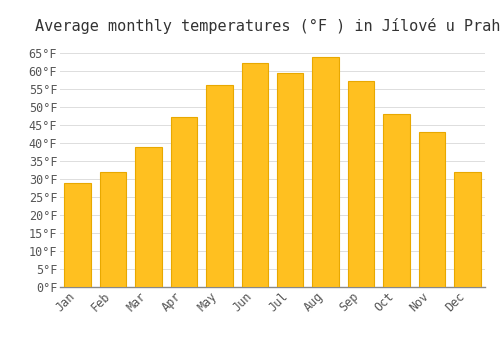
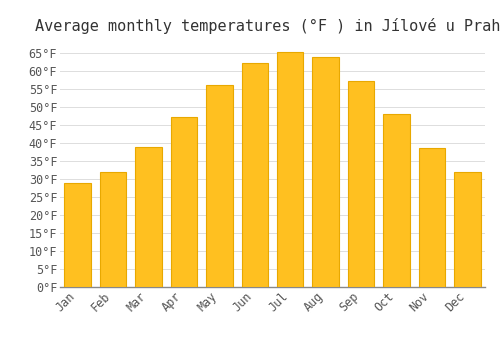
Jul: 59.5°F -> 65.1°F
Nov: 43.0°F -> 38.7°F
